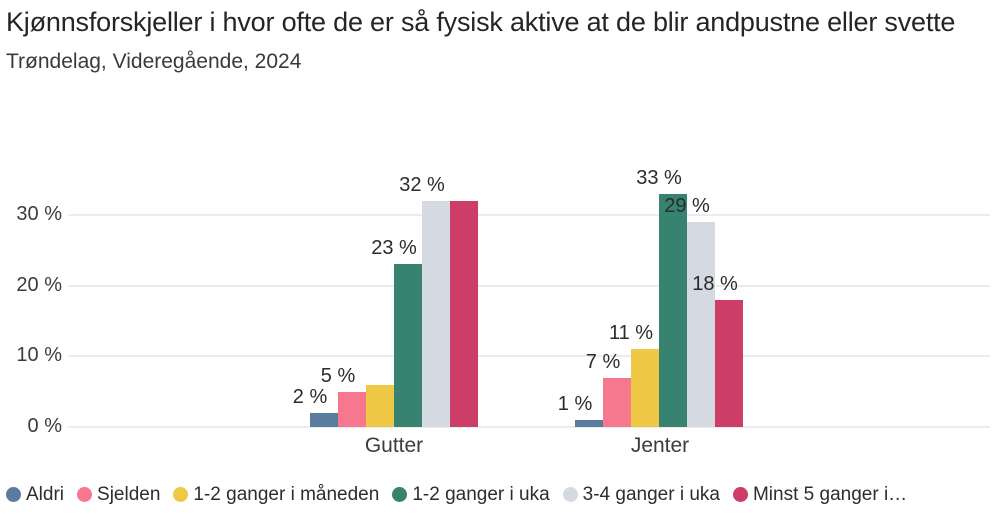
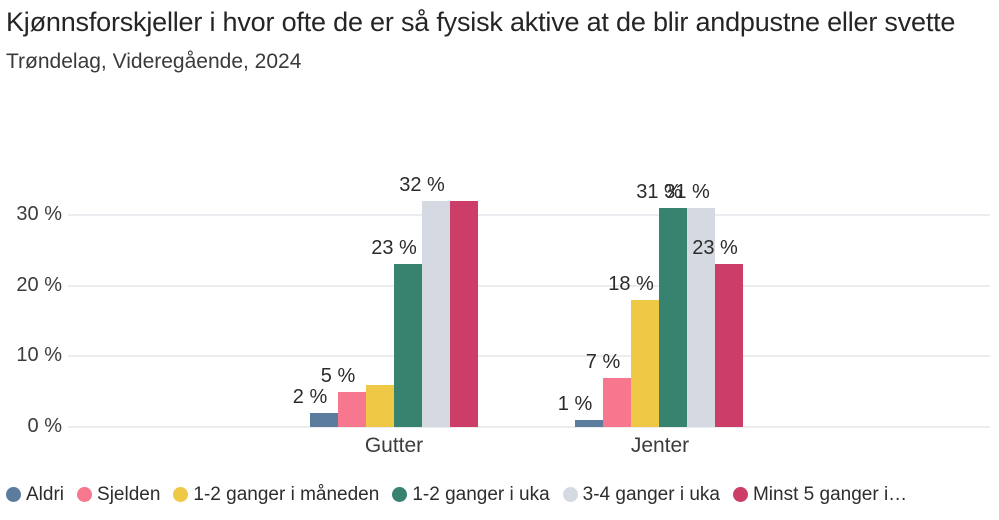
1-2 ganger i måneden/Jenter: 11 -> 18
1-2 ganger i uka/Jenter: 33 -> 31
3-4 ganger i uka/Jenter: 29 -> 31
Minst 5 ganger i…/Jenter: 18 -> 23
